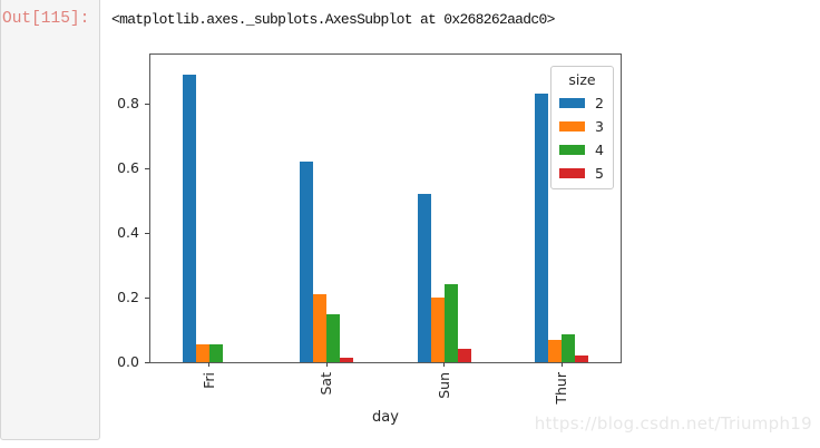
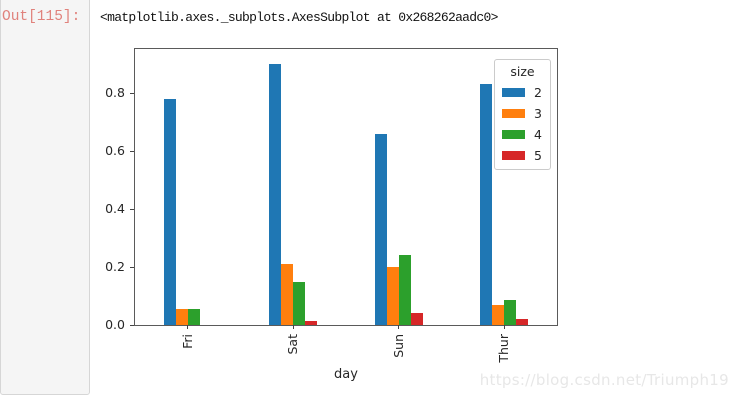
2/Fri: 0.89 -> 0.78
2/Sat: 0.62 -> 0.90
2/Sun: 0.52 -> 0.66
